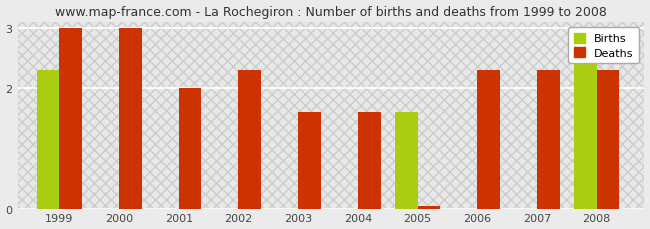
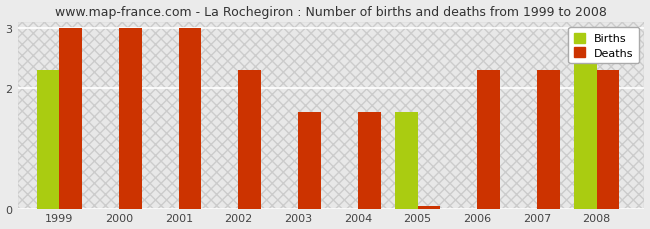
Deaths/2001: 2.00 -> 3.00
